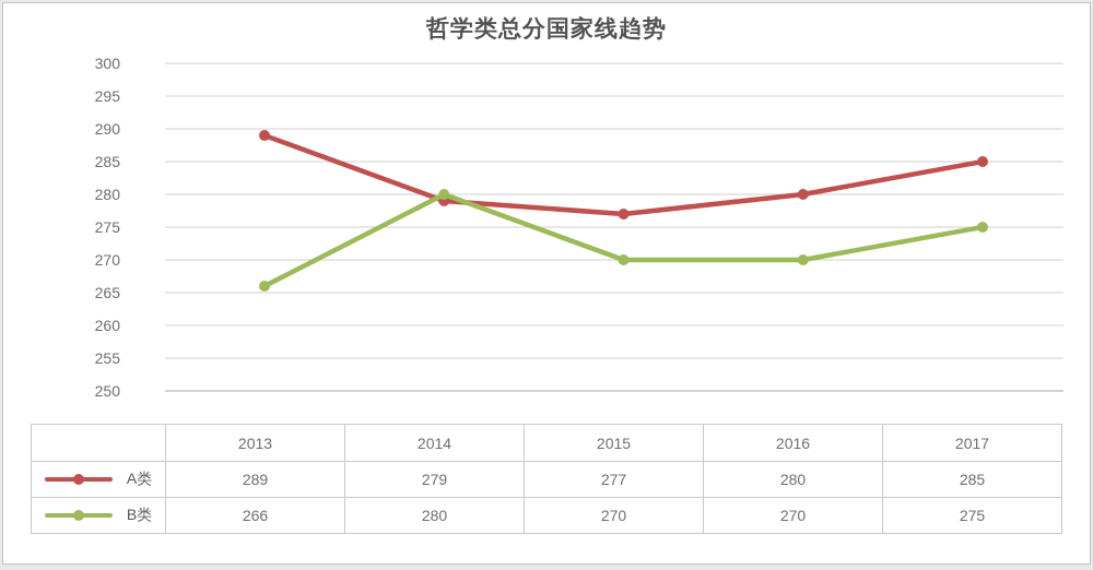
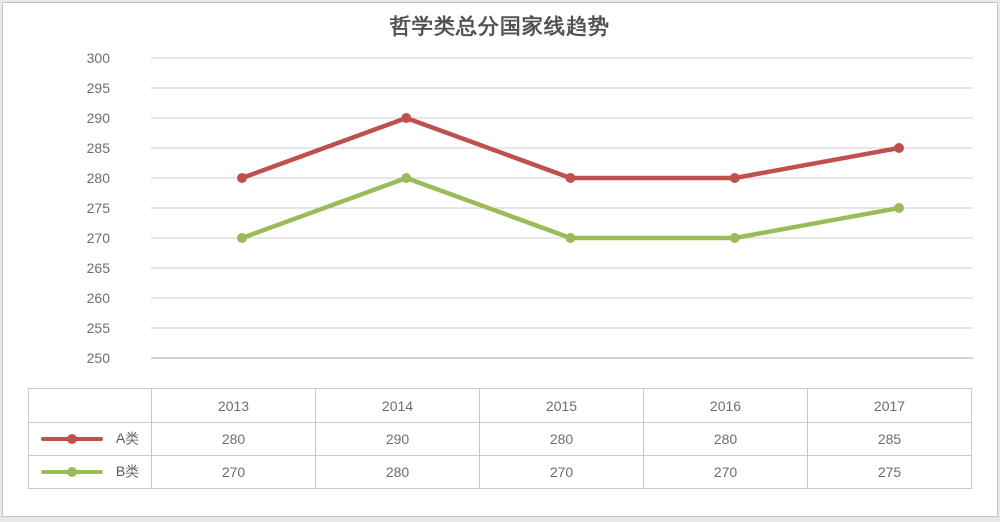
A类/2013: 289 -> 280
B类/2013: 266 -> 270
A类/2014: 279 -> 290
A类/2015: 277 -> 280
